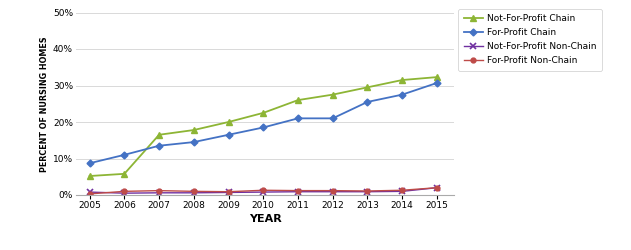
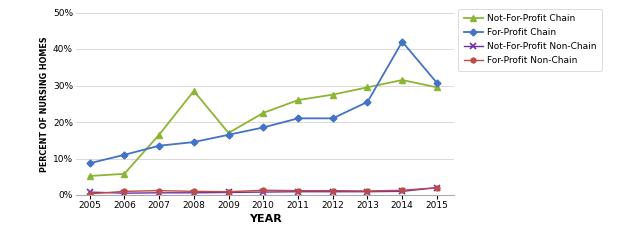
Not-For-Profit Chain/2008: 17.8% -> 28.5%
Not-For-Profit Chain/2009: 20.0% -> 17.0%
For-Profit Chain/2014: 27.5% -> 42.0%
Not-For-Profit Chain/2015: 32.3% -> 29.5%
